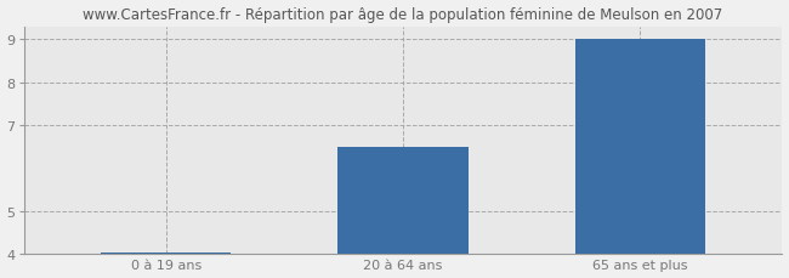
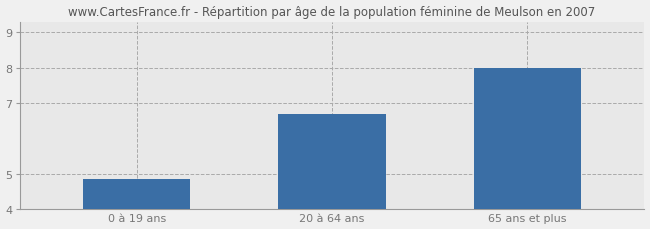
0 à 19 ans: 4.05 -> 4.85
20 à 64 ans: 6.50 -> 6.70
65 ans et plus: 9.00 -> 8.00
